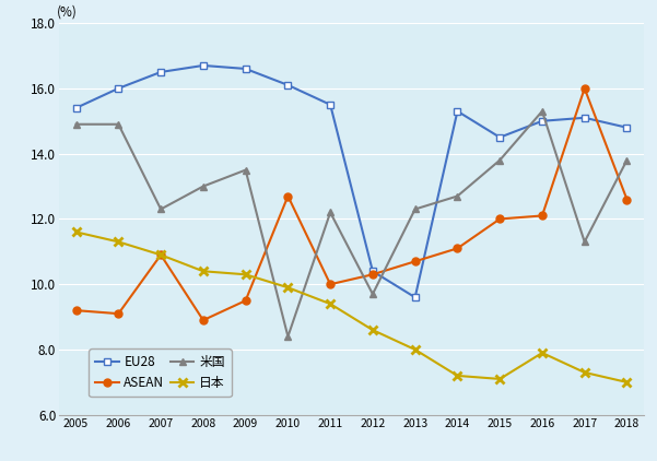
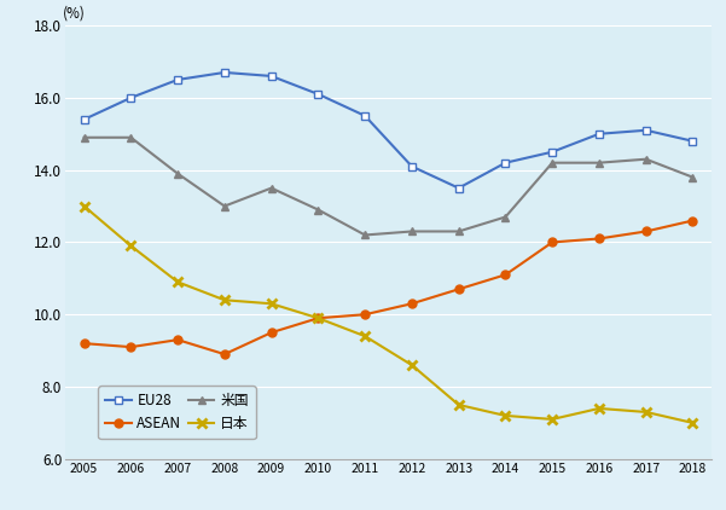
日本/2005: 11.6 -> 13.0
日本/2006: 11.3 -> 11.9
ASEAN/2007: 10.9 -> 9.3
米国/2007: 12.3 -> 13.9
ASEAN/2010: 12.7 -> 9.9
米国/2010: 8.4 -> 12.9
EU28/2012: 10.4 -> 14.1
米国/2012: 9.7 -> 12.3
EU28/2013: 9.6 -> 13.5
日本/2013: 8.0 -> 7.5
EU28/2014: 15.3 -> 14.2
米国/2015: 13.8 -> 14.2
米国/2016: 15.3 -> 14.2
日本/2016: 7.9 -> 7.4
ASEAN/2017: 16.0 -> 12.3
米国/2017: 11.3 -> 14.3
